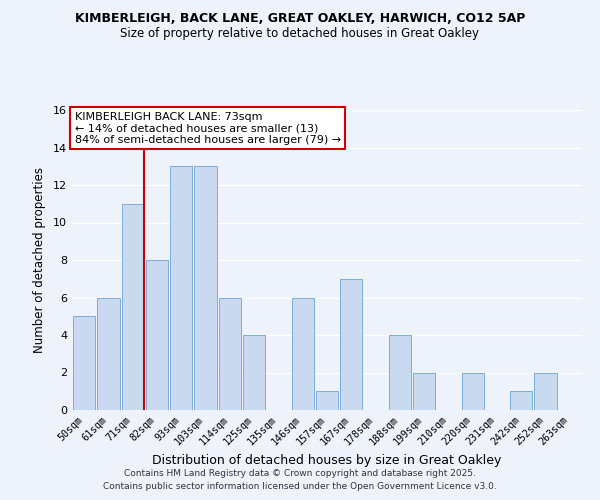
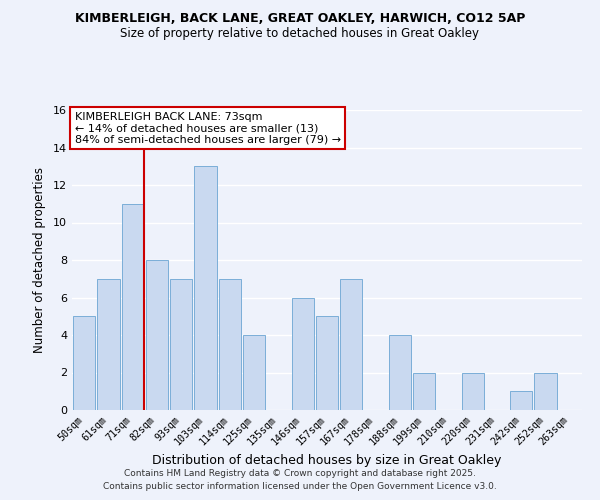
61sqm: 6 -> 7
93sqm: 13 -> 7
114sqm: 6 -> 7
157sqm: 1 -> 5
